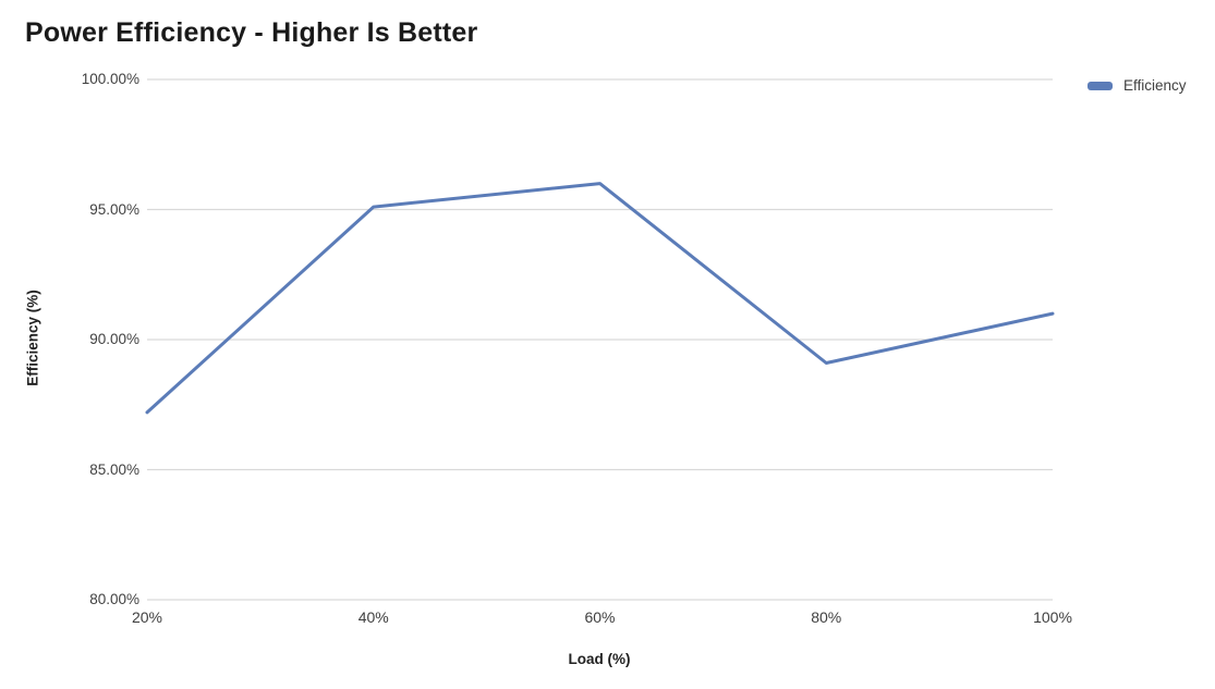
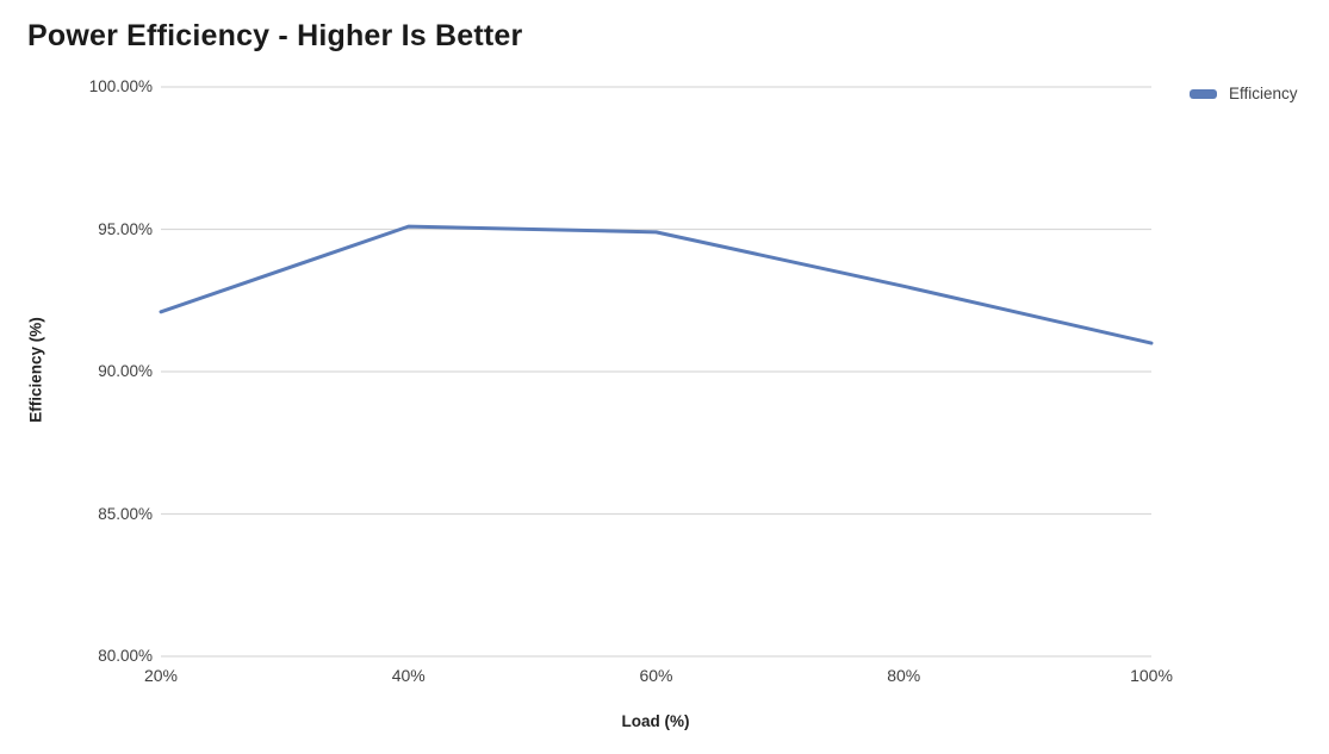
20%: 87.2% -> 92.1%
60%: 96.0% -> 94.9%
80%: 89.1% -> 93.0%
